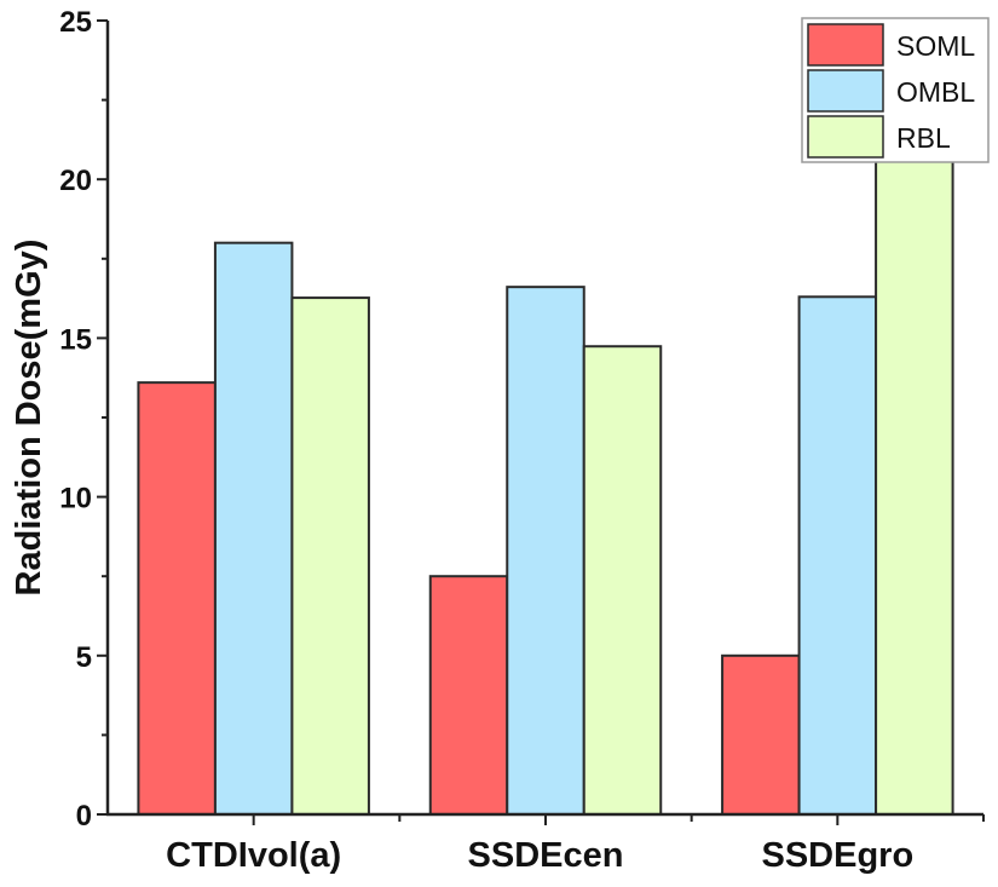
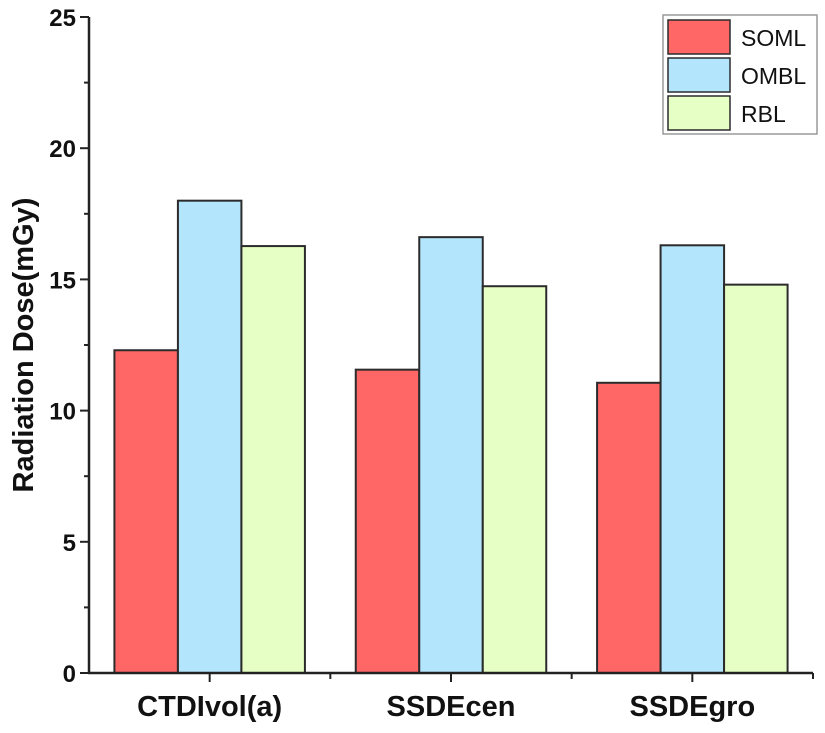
SOML/CTDIvol(a): 13.6 -> 12.3
SOML/SSDEcen: 7.5 -> 11.6
SOML/SSDEgro: 5.0 -> 11.1
RBL/SSDEgro: 21.3 -> 14.8
